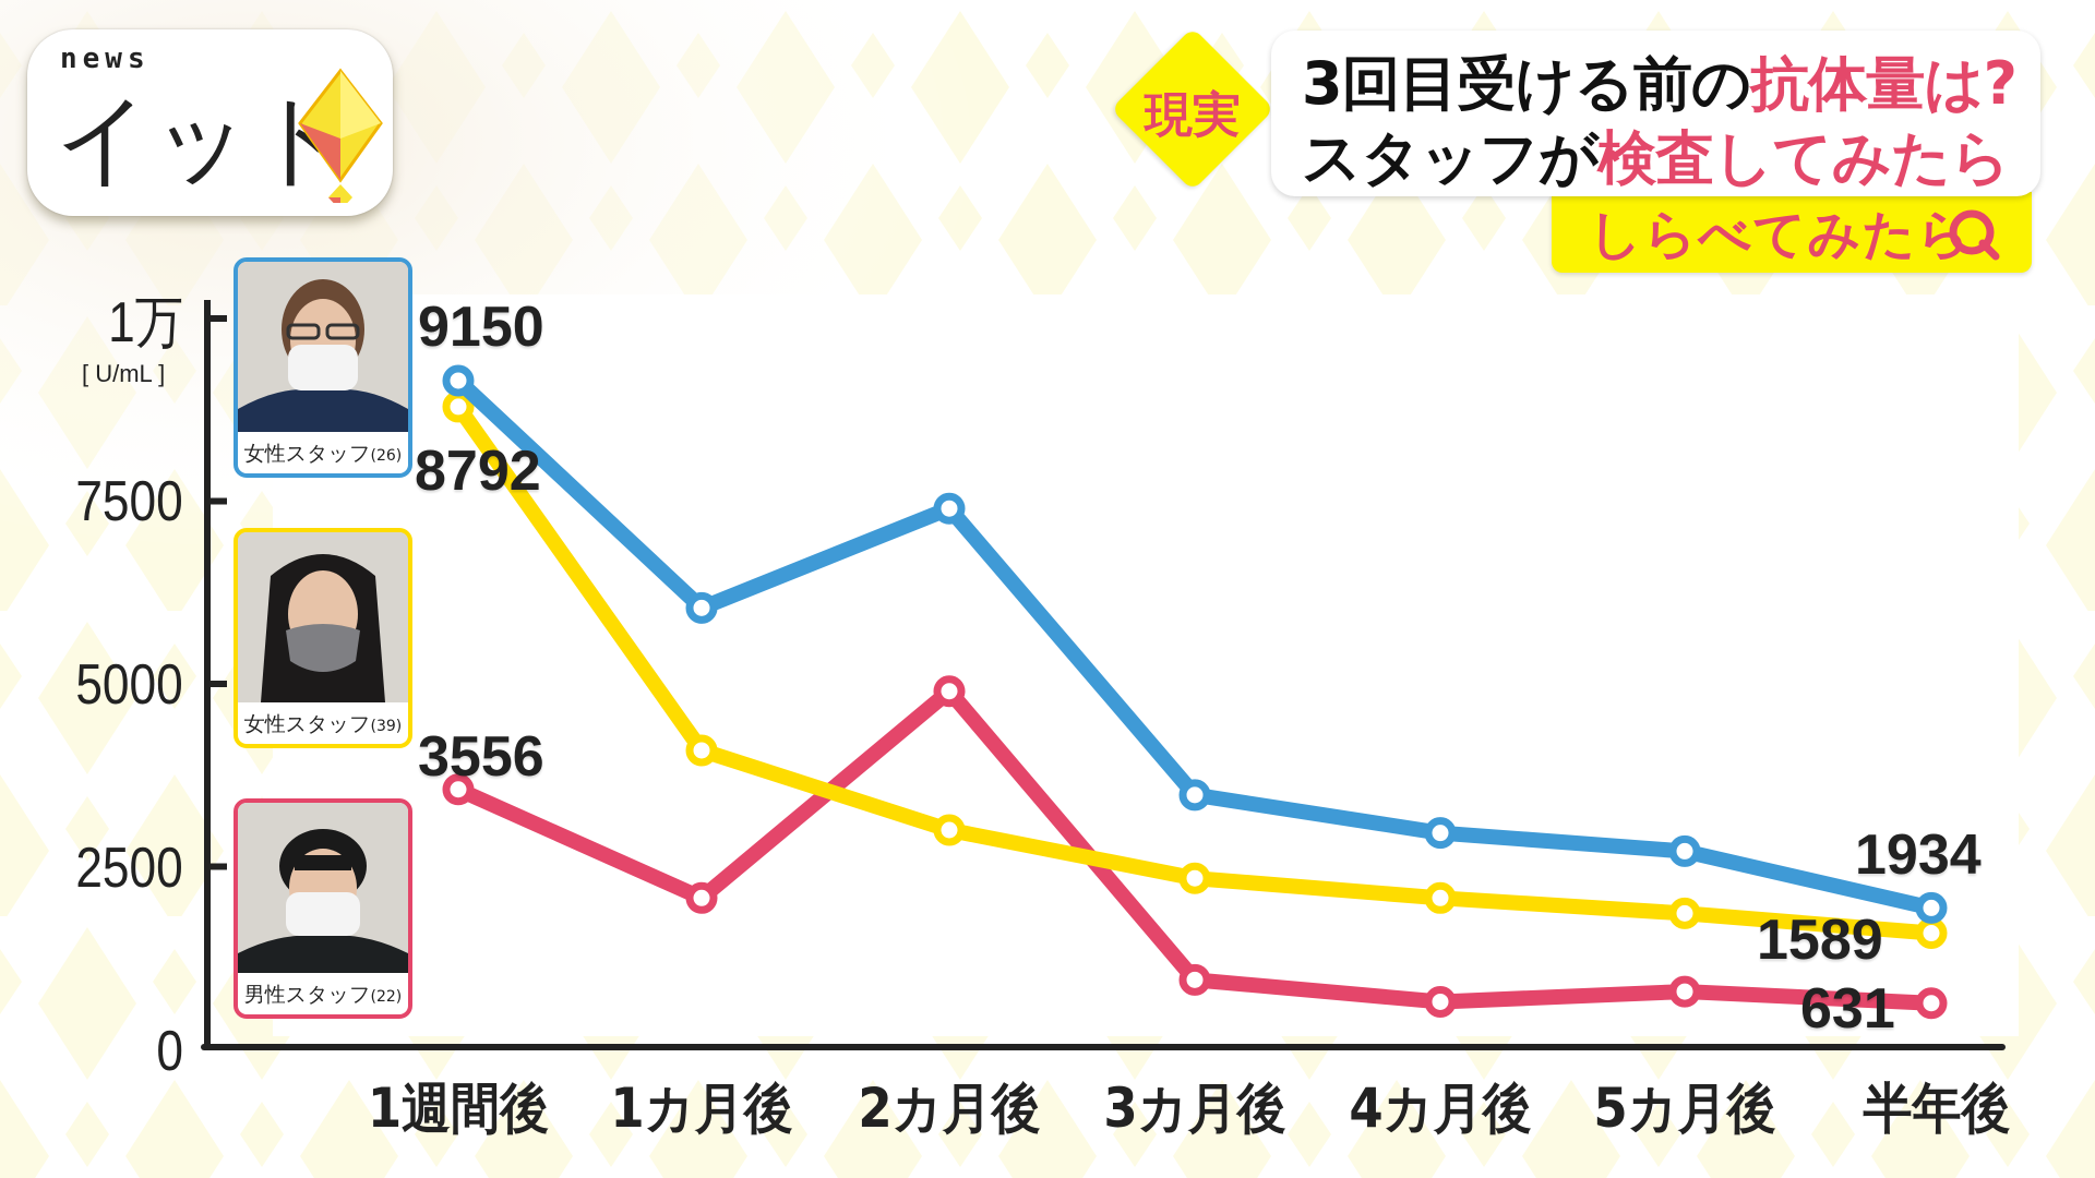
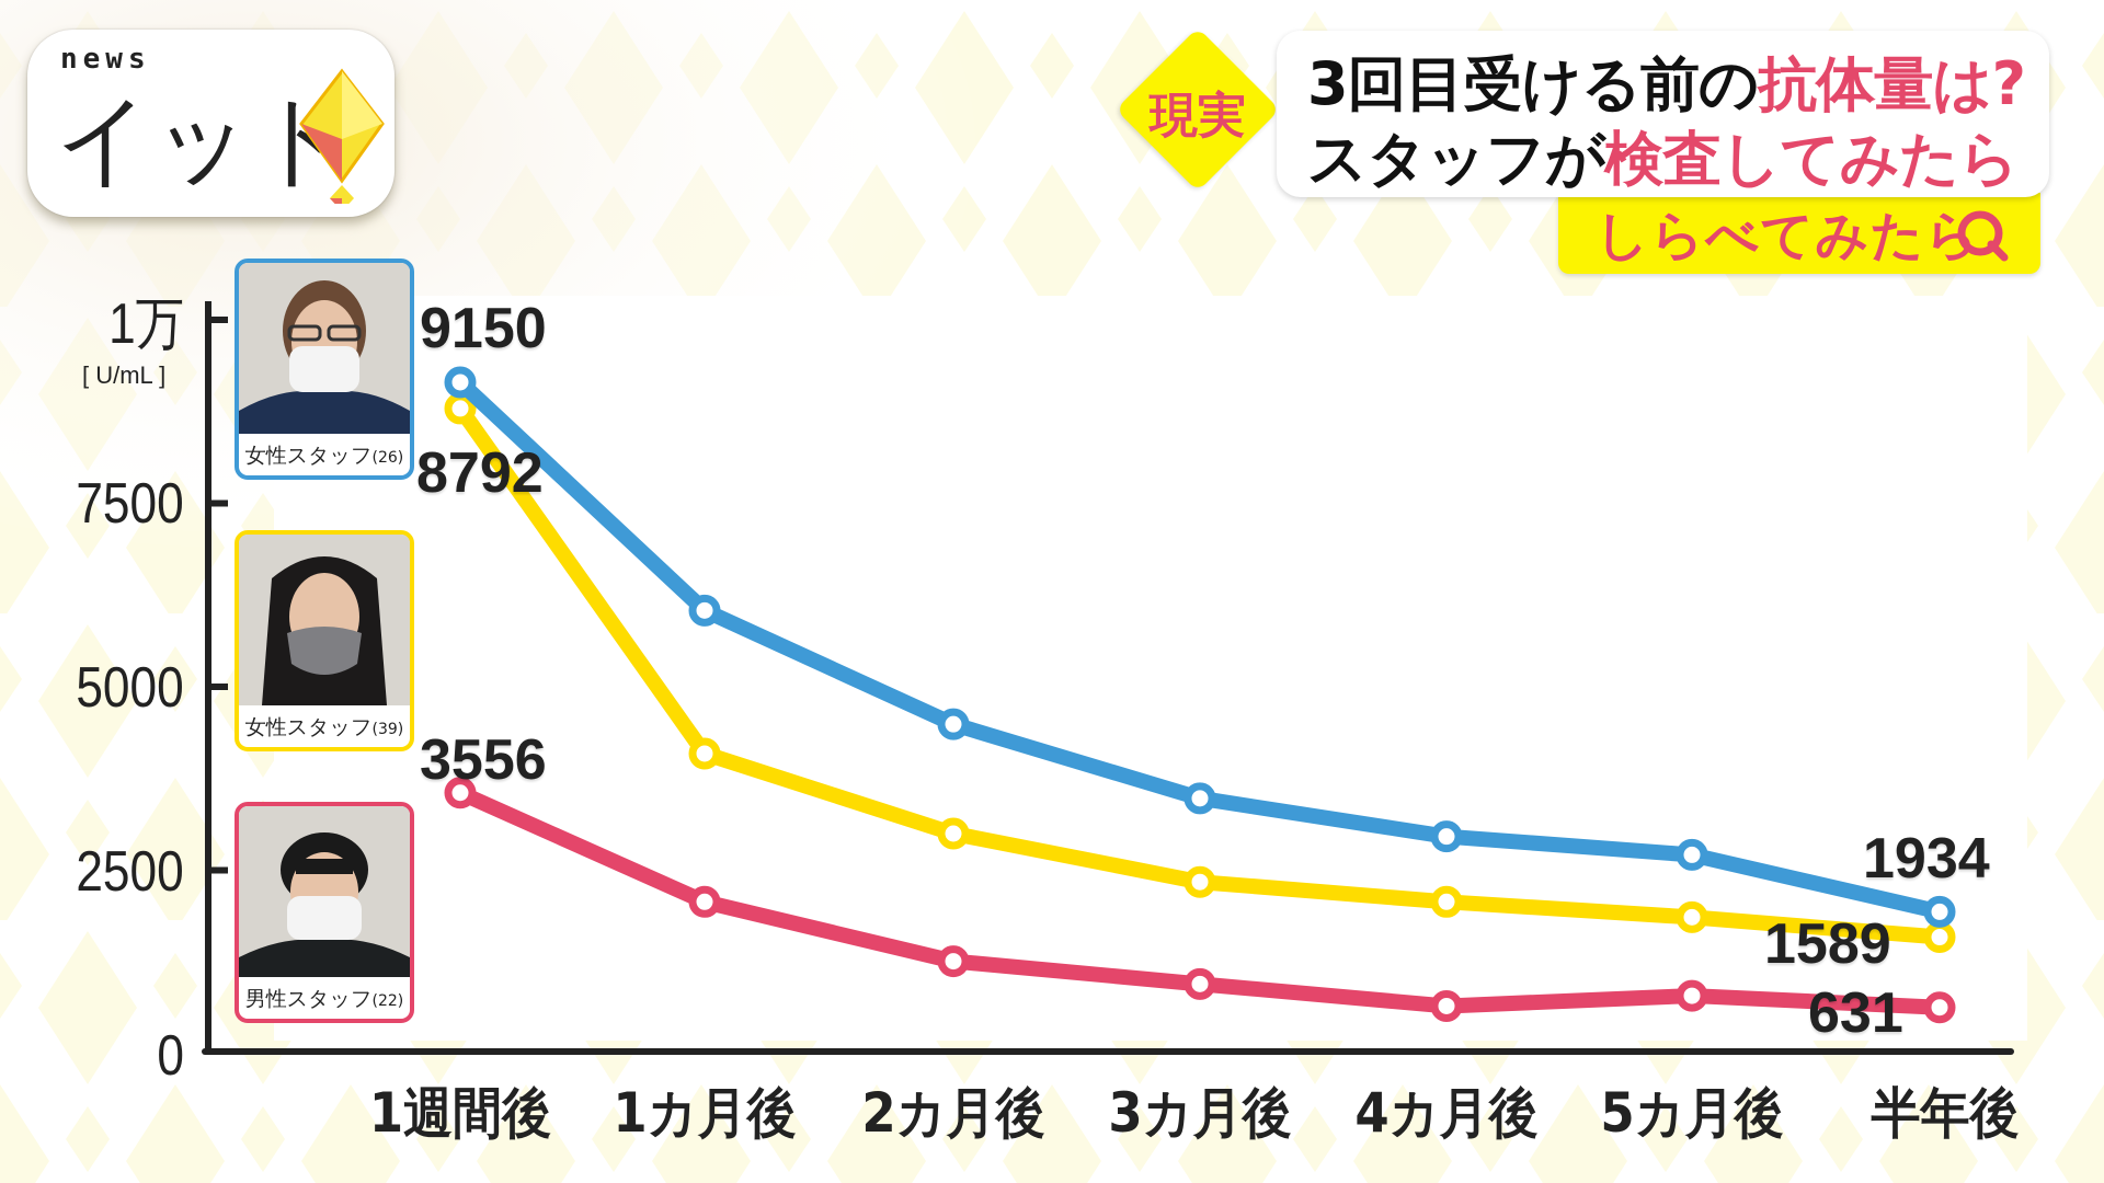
女性スタッフ(26)/2カ月後: 7400 -> 4500
男性スタッフ(22)/2カ月後: 4900 -> 1300
